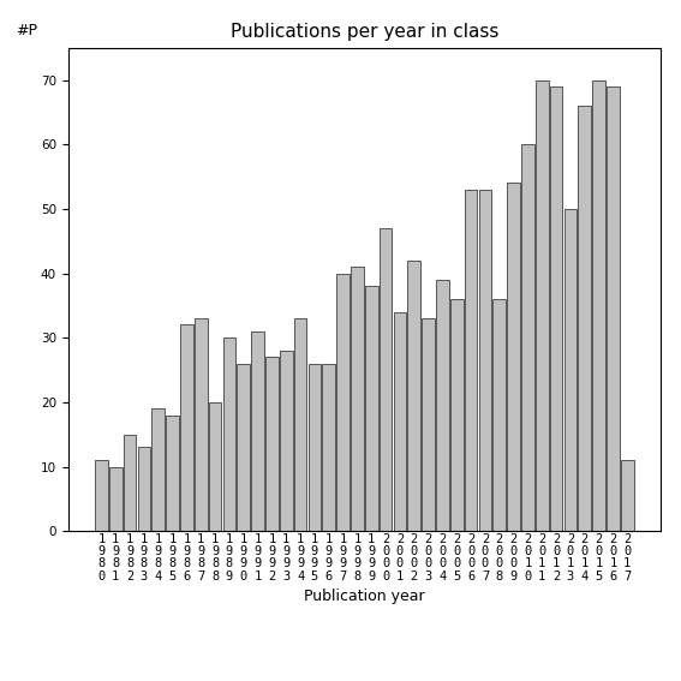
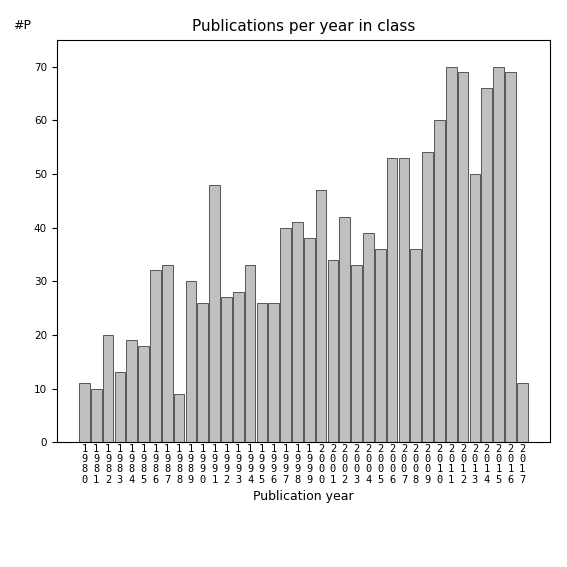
1 9 8 2: 15 -> 20
1 9 8 8: 20 -> 9
1 9 9 1: 31 -> 48
